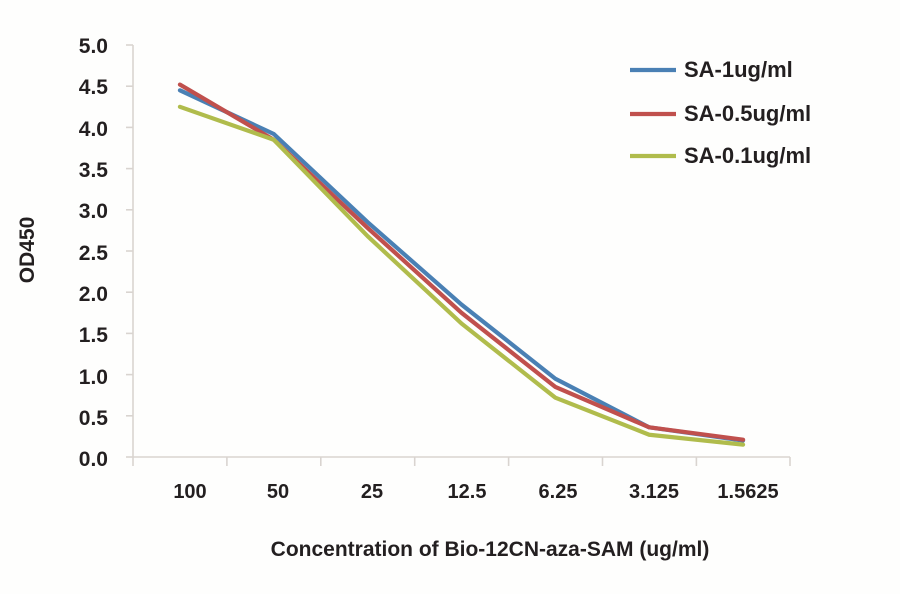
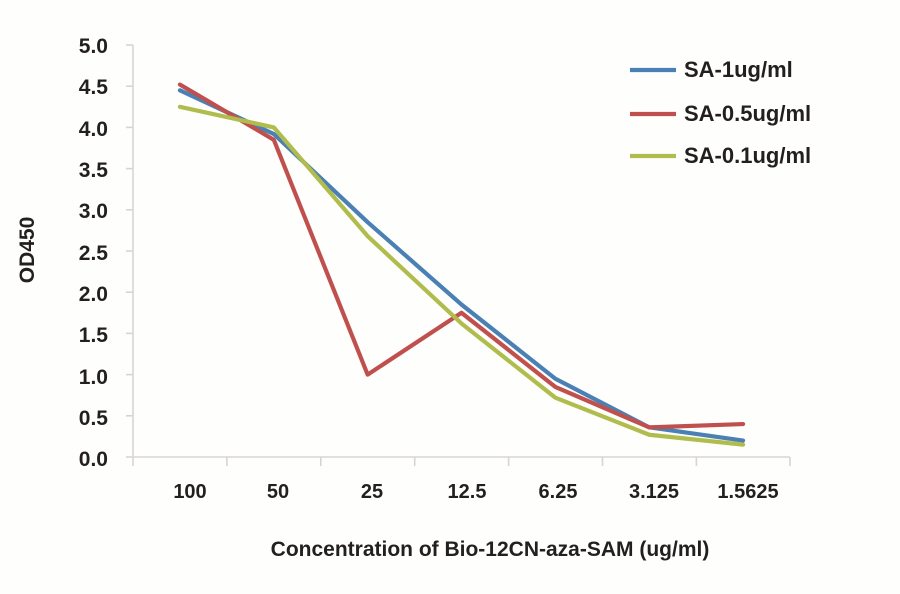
SA-0.1ug/ml/50: 3.9 -> 4.0
SA-0.5ug/ml/25: 2.8 -> 1.0
SA-0.5ug/ml/1.5625: 0.2 -> 0.4
